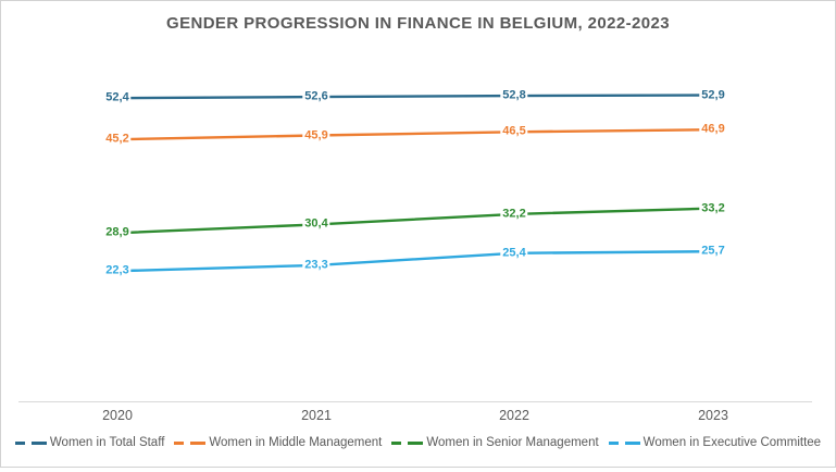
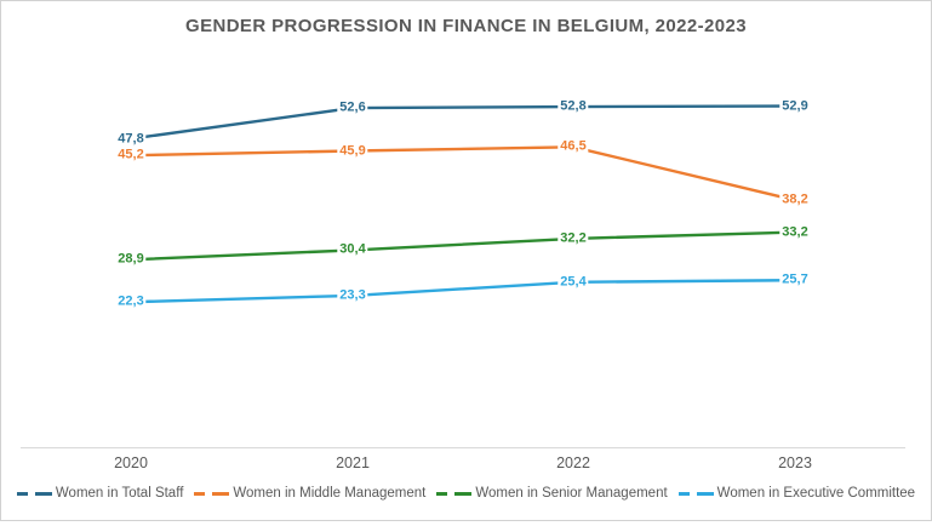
Women in Total Staff/2020: 52,4 -> 47,8
Women in Middle Management/2023: 46,9 -> 38,2
